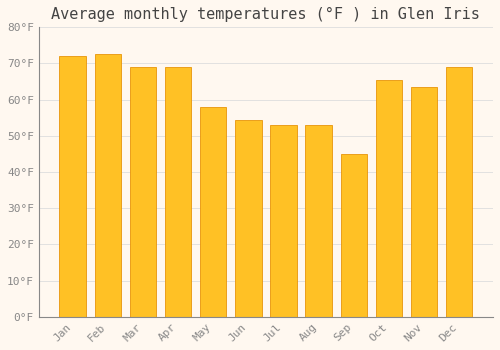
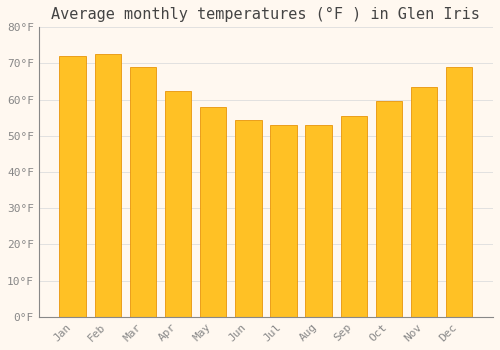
Apr: 69.0°F -> 62.5°F
Sep: 45.0°F -> 55.5°F
Oct: 65.5°F -> 59.5°F
